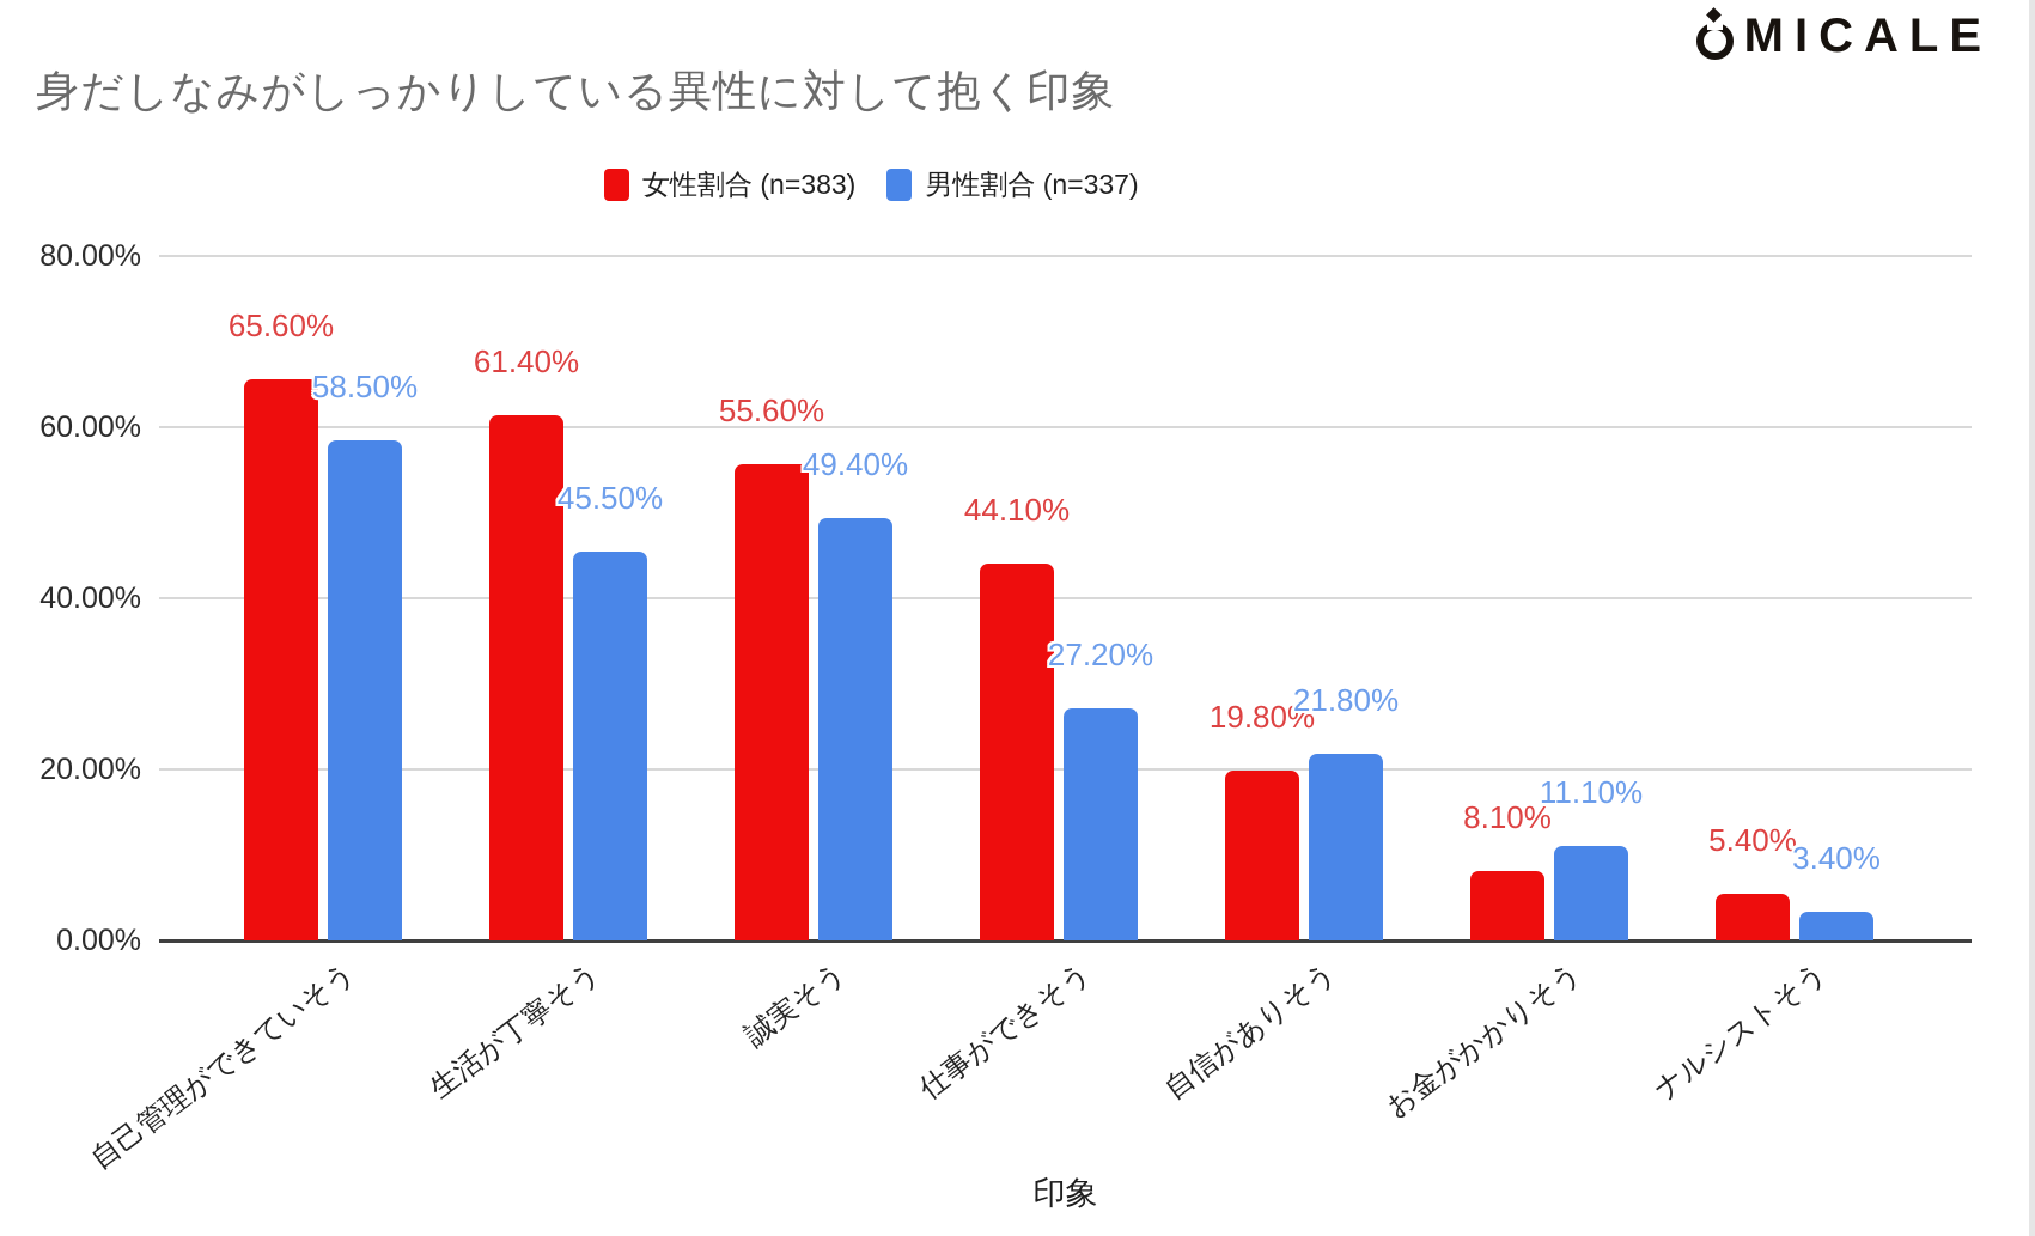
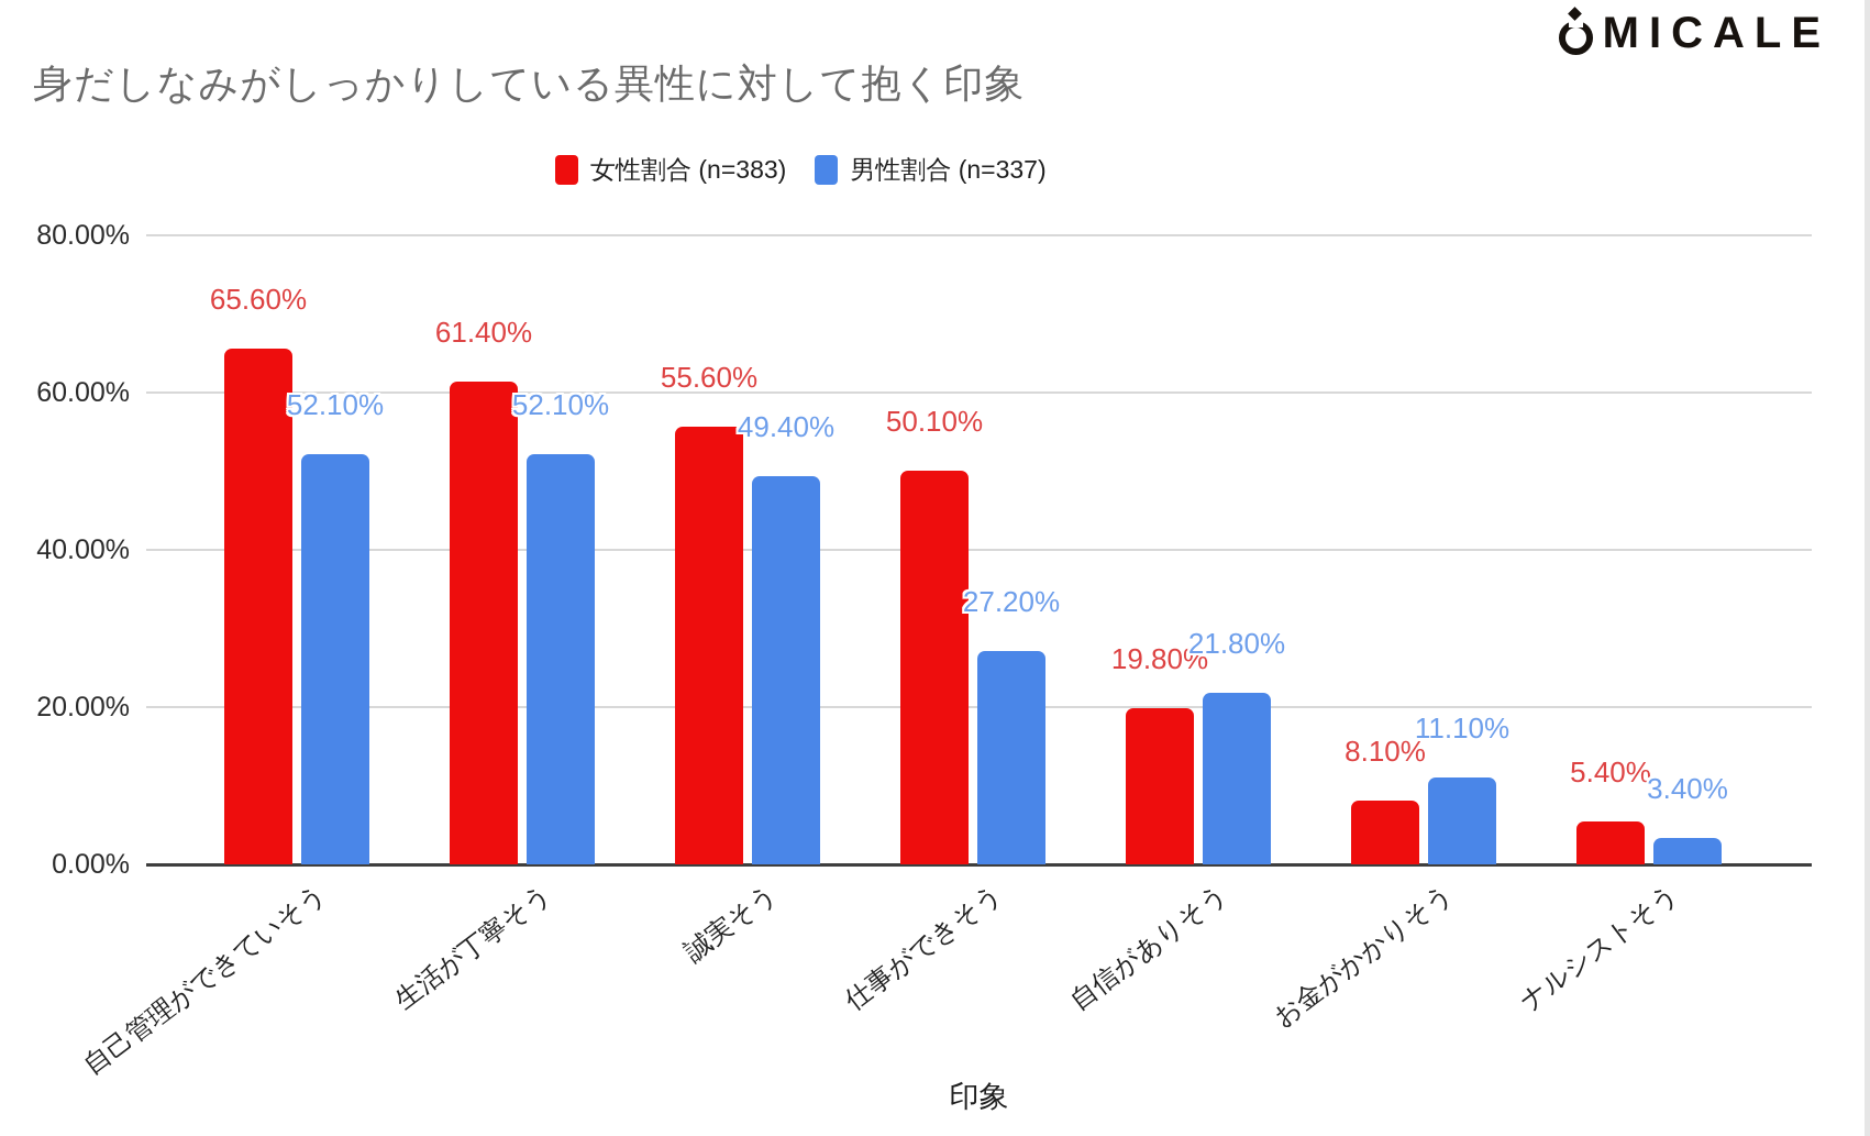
男性割合 (n=337)/自己管理ができていそう: 58.50% -> 52.10%
男性割合 (n=337)/生活が丁寧そう: 45.50% -> 52.10%
女性割合 (n=383)/仕事ができそう: 44.10% -> 50.10%
